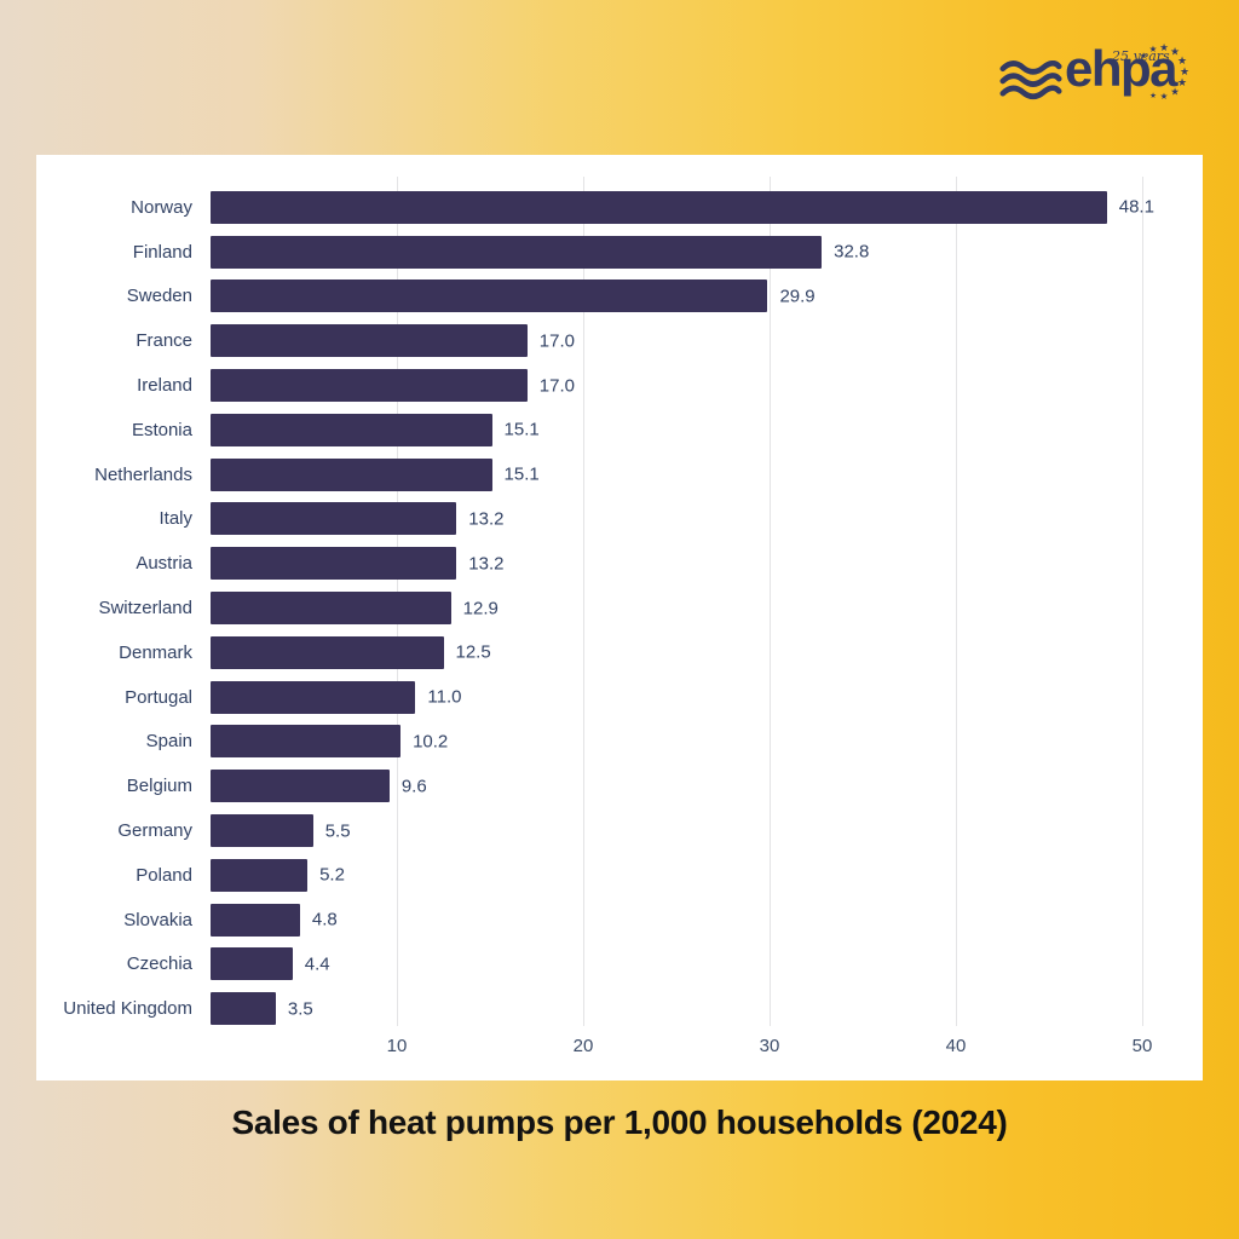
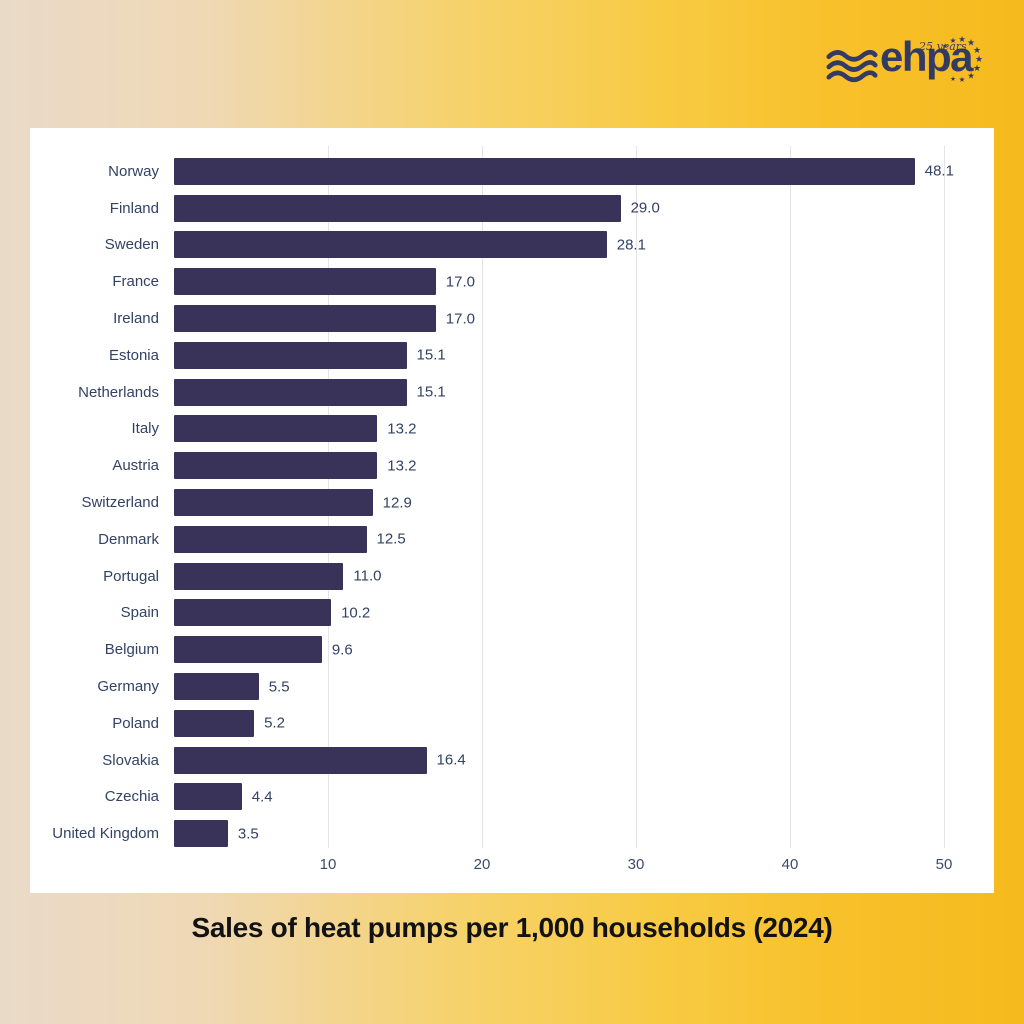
Finland: 32.8 -> 29.0
Sweden: 29.9 -> 28.1
Slovakia: 4.8 -> 16.4
